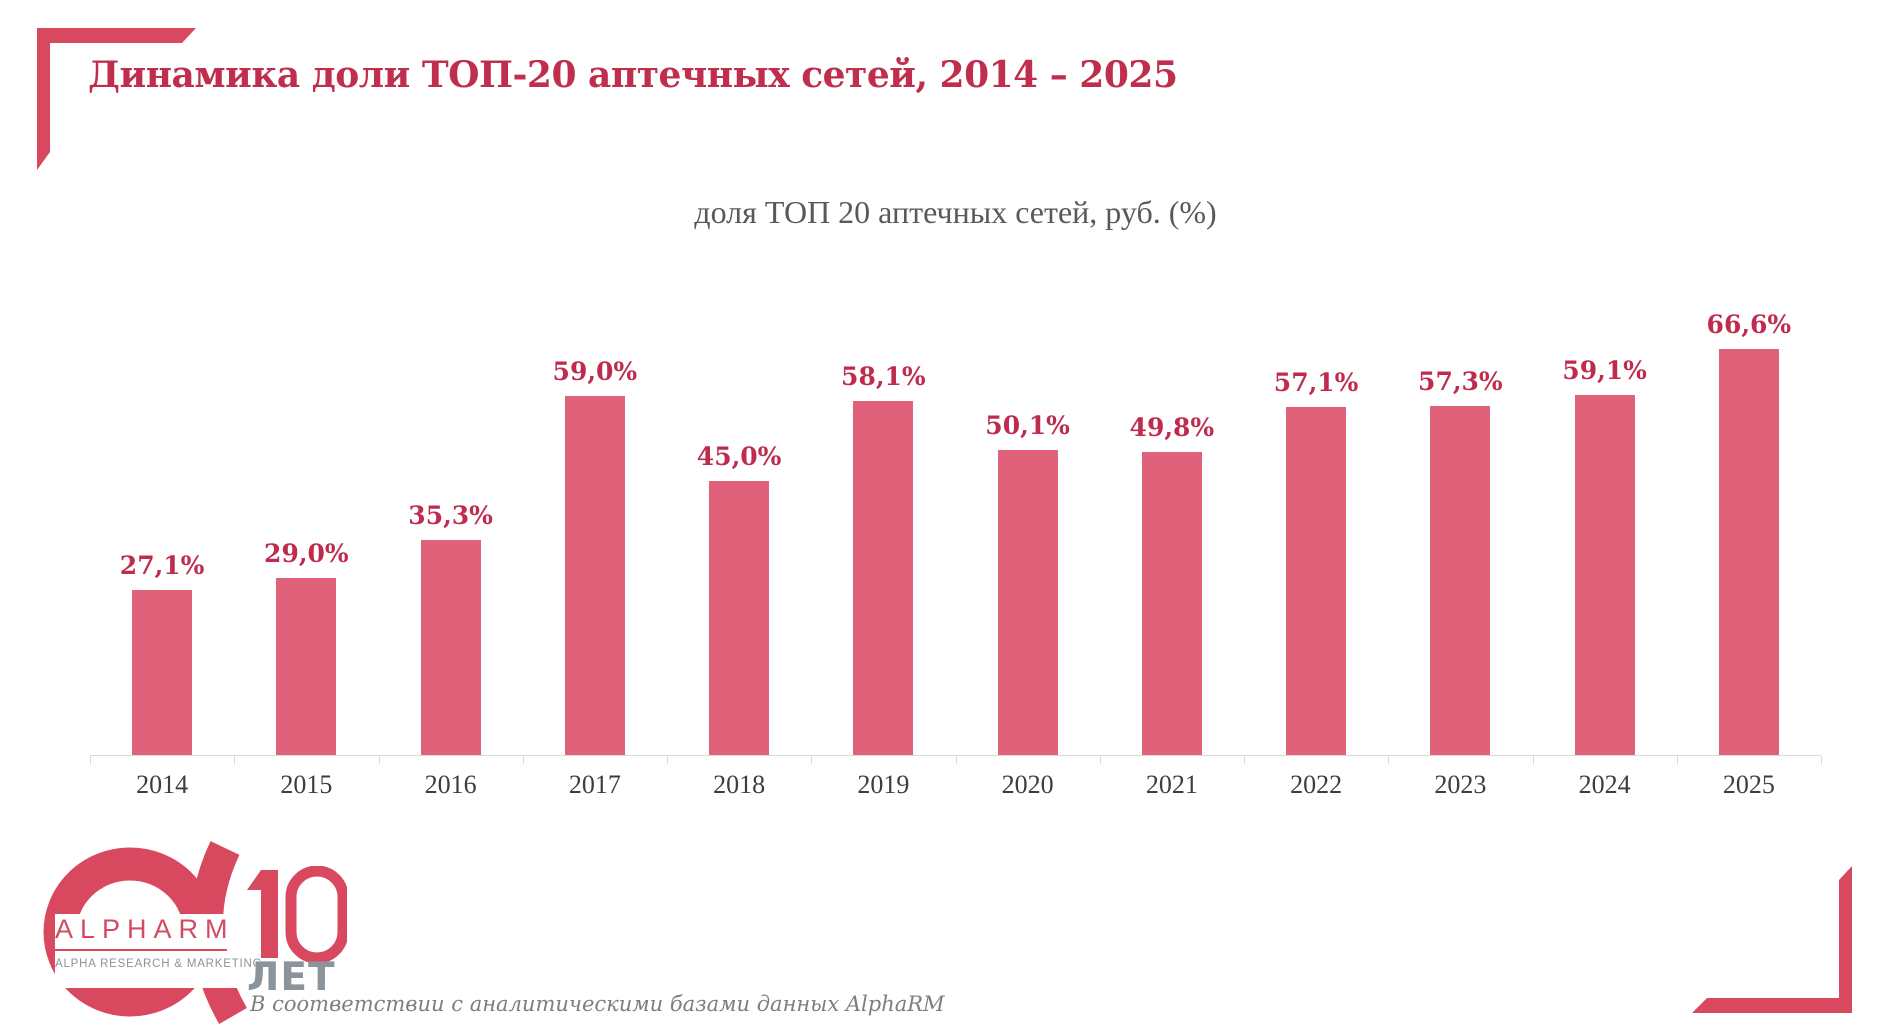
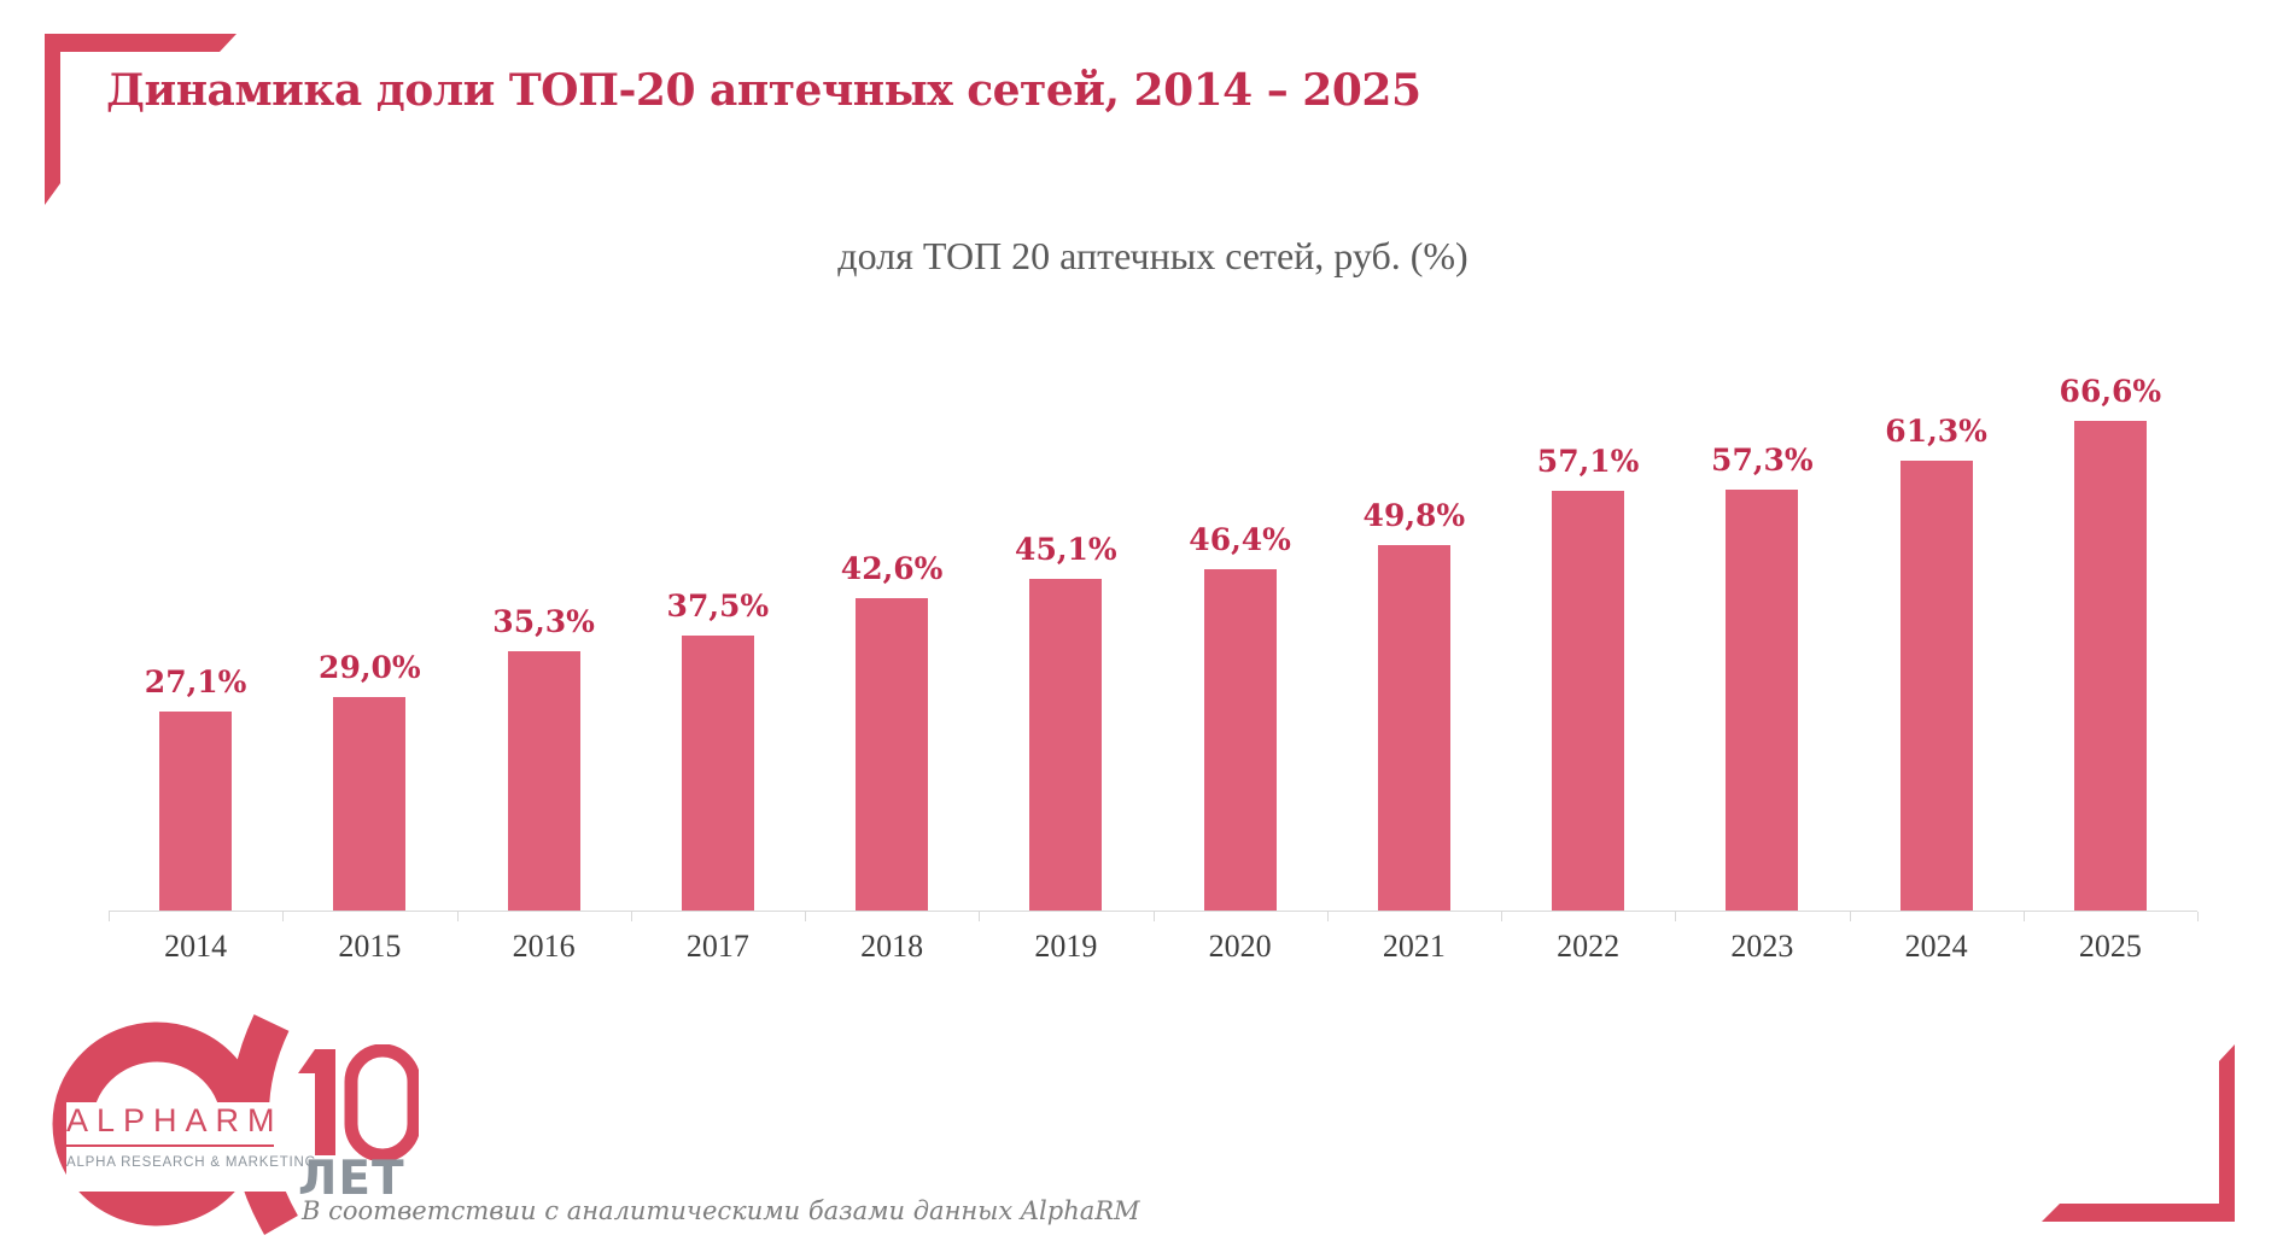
2017: 59,0% -> 37,5%
2018: 45,0% -> 42,6%
2019: 58,1% -> 45,1%
2020: 50,1% -> 46,4%
2024: 59,1% -> 61,3%
